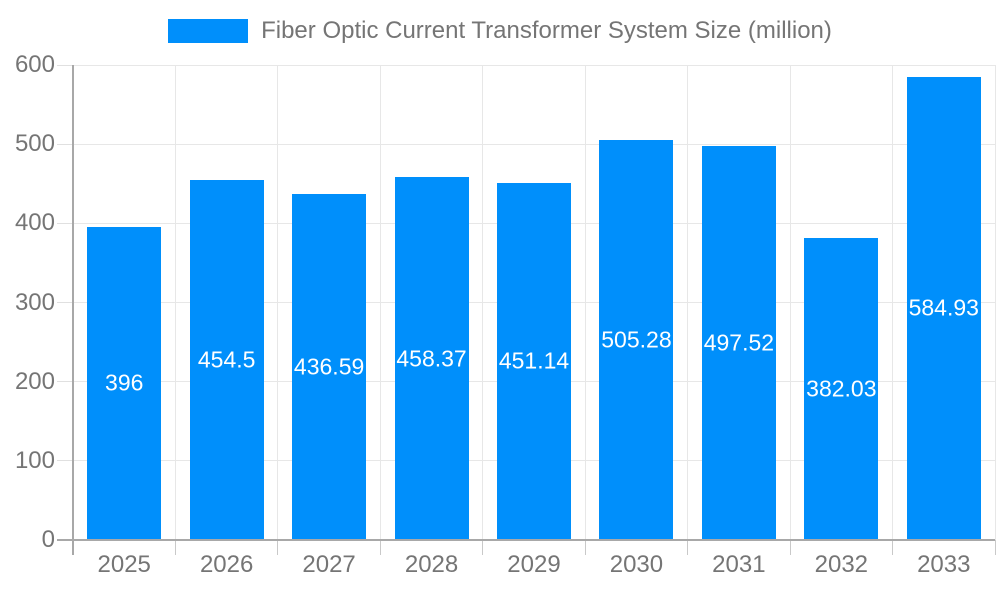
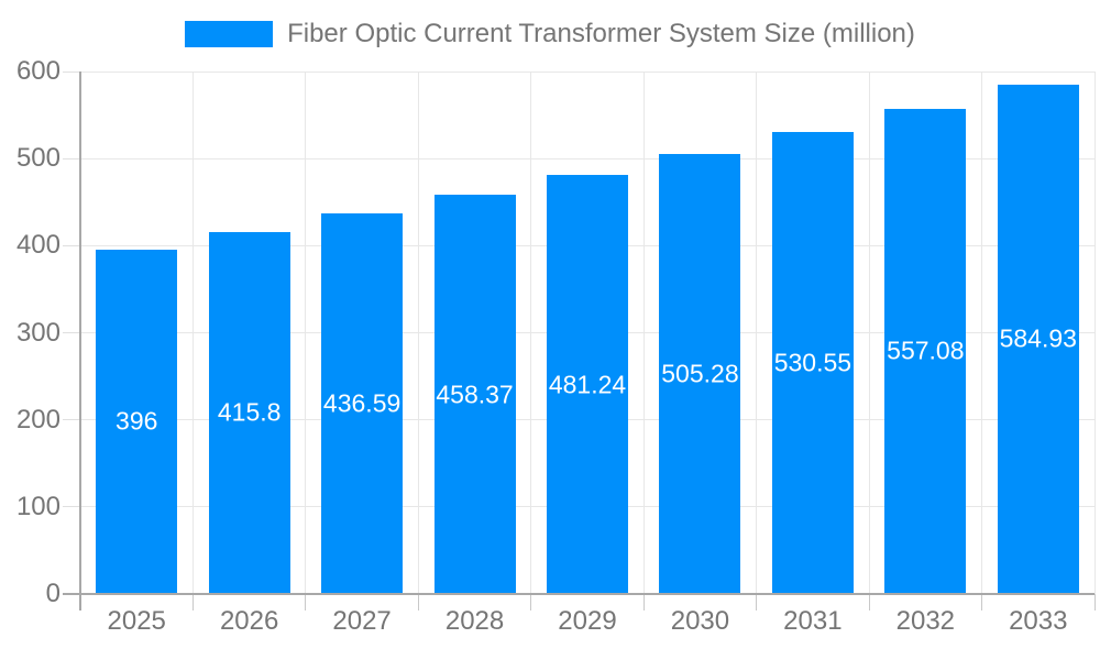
2026: 454.5 -> 415.8
2029: 451.14 -> 481.24
2031: 497.52 -> 530.55
2032: 382.03 -> 557.08
